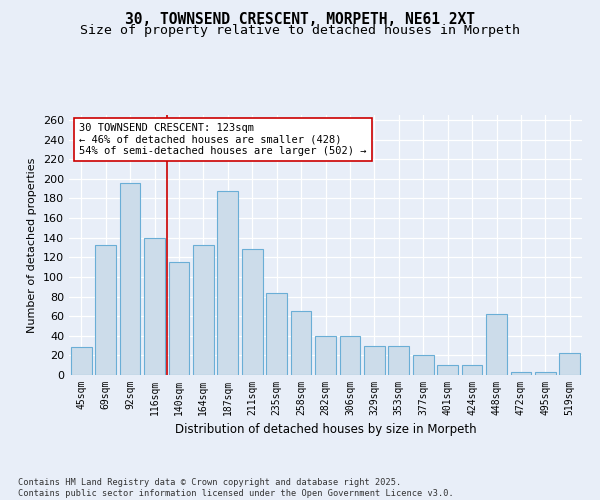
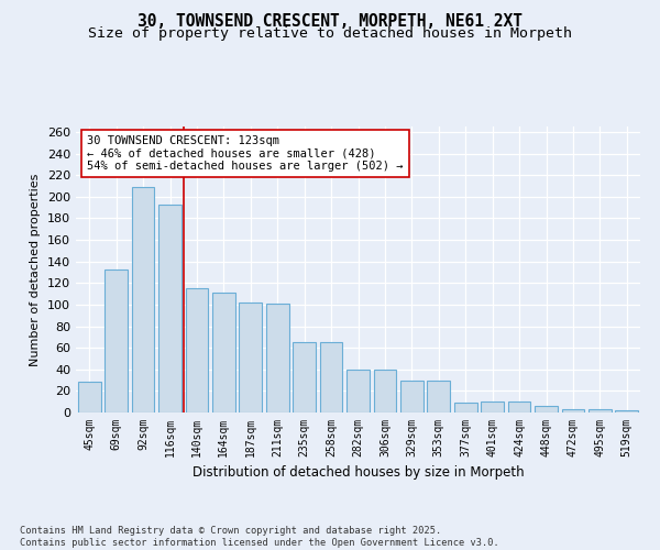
92sqm: 196 -> 209
116sqm: 140 -> 193
164sqm: 132 -> 111
187sqm: 188 -> 102
211sqm: 128 -> 101
235sqm: 84 -> 65
377sqm: 20 -> 9
448sqm: 62 -> 6
519sqm: 22 -> 2
